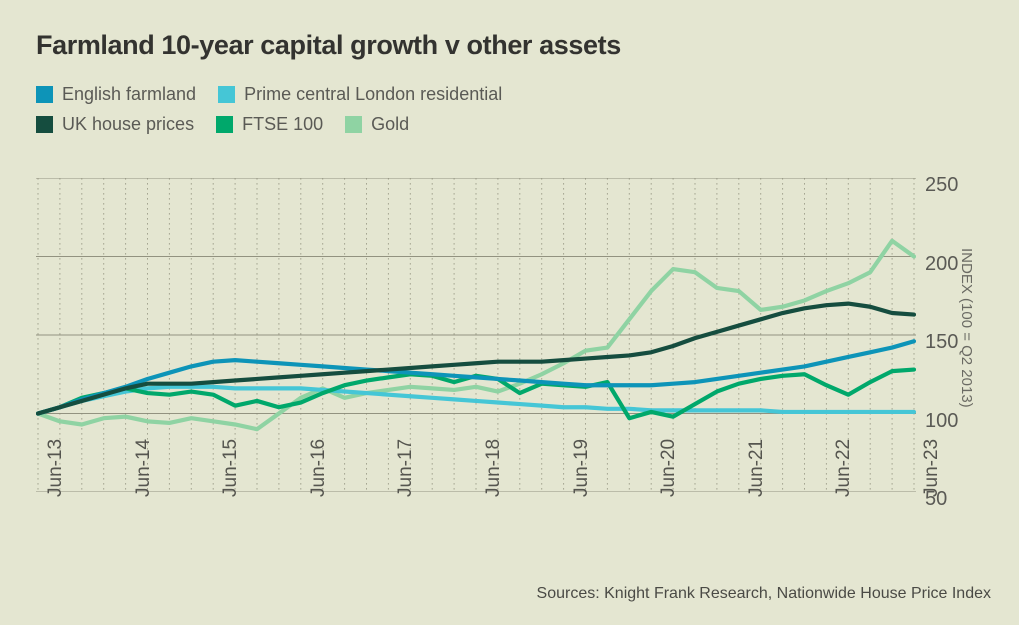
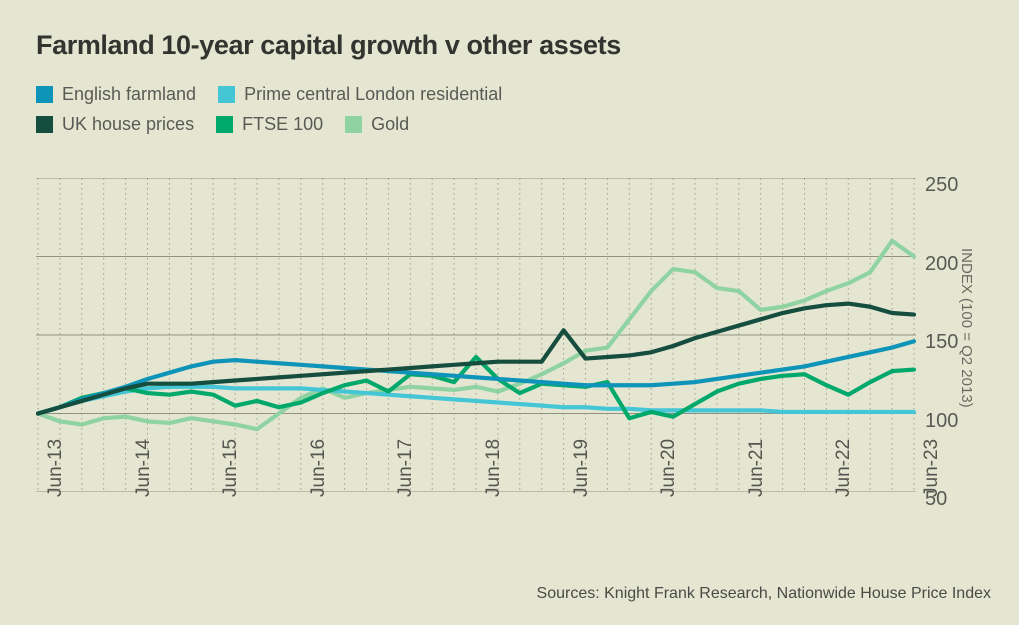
FTSE 100/Jun-17: 123 -> 114
FTSE 100/Jun-18: 124 -> 136
UK house prices/Jun-19: 134 -> 153
